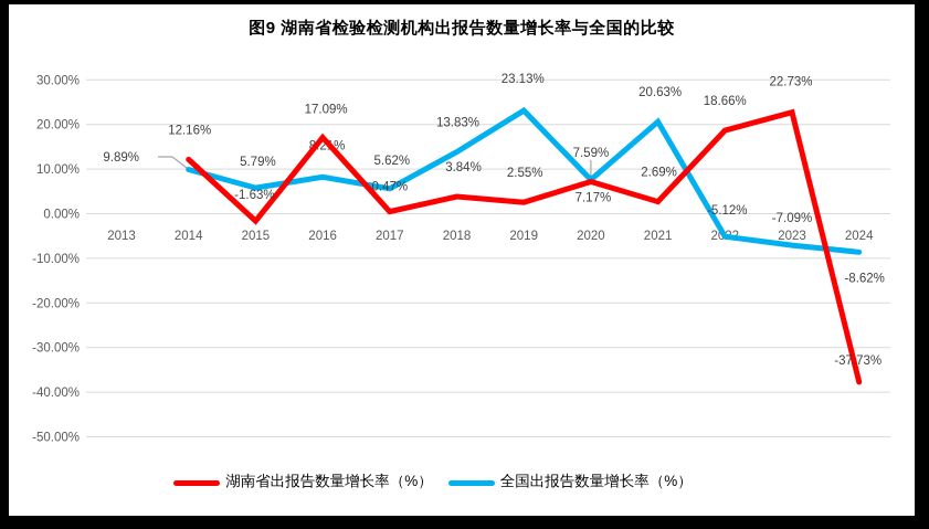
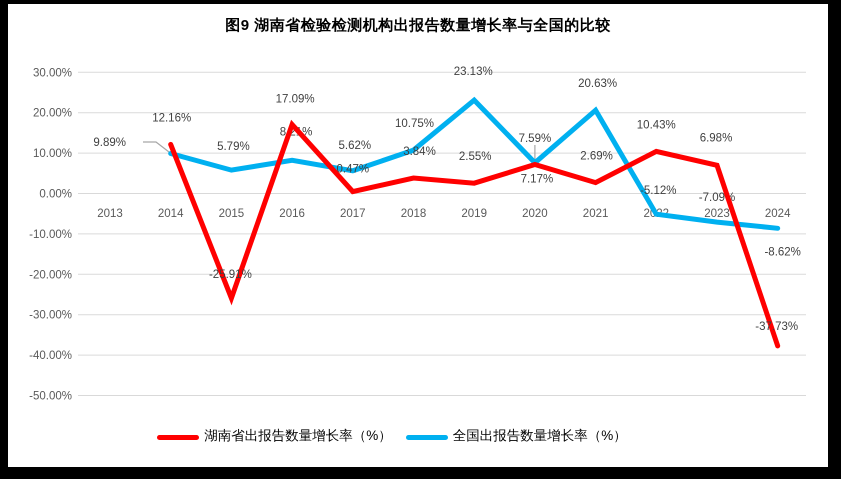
湖南省出报告数量增长率（%）/2015: -1.63% -> -25.91%
全国出报告数量增长率（%）/2018: 13.83% -> 10.75%
湖南省出报告数量增长率（%）/2022: 18.66% -> 10.43%
湖南省出报告数量增长率（%）/2023: 22.73% -> 6.98%
